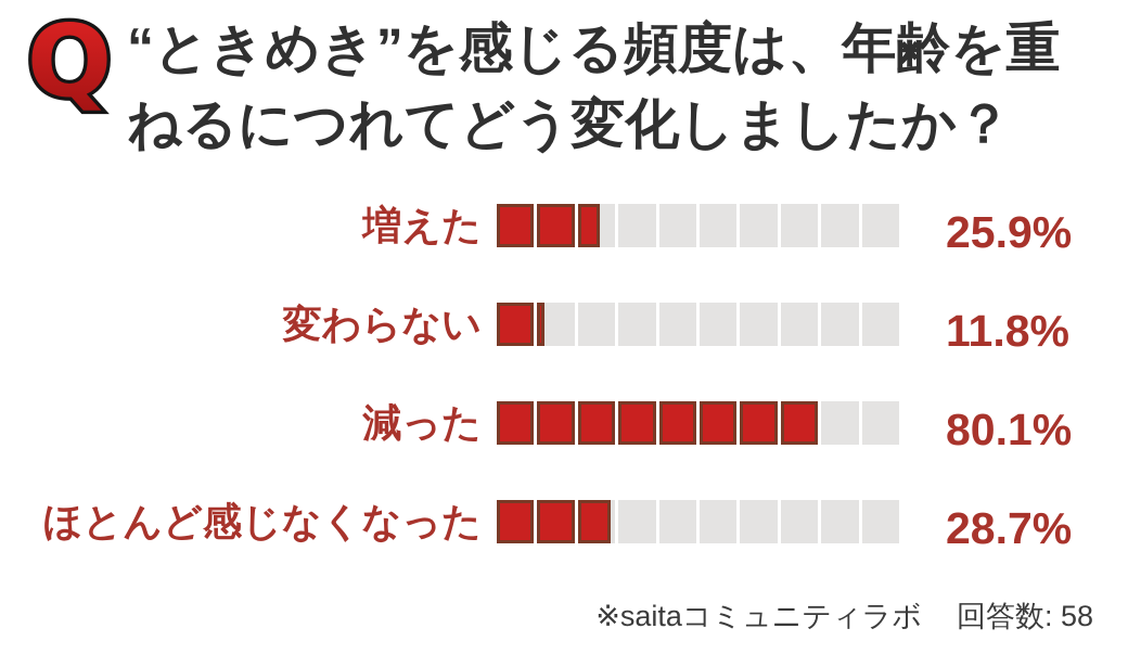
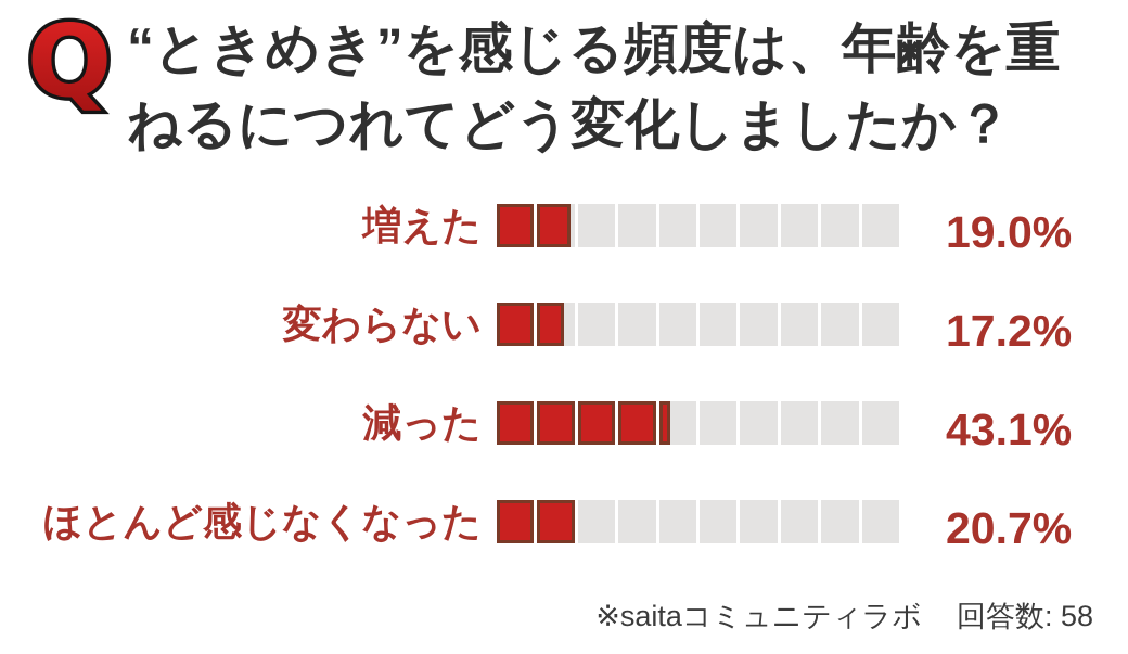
増えた: 25.9% -> 19.0%
変わらない: 11.8% -> 17.2%
減った: 80.1% -> 43.1%
ほとんど感じなくなった: 28.7% -> 20.7%
